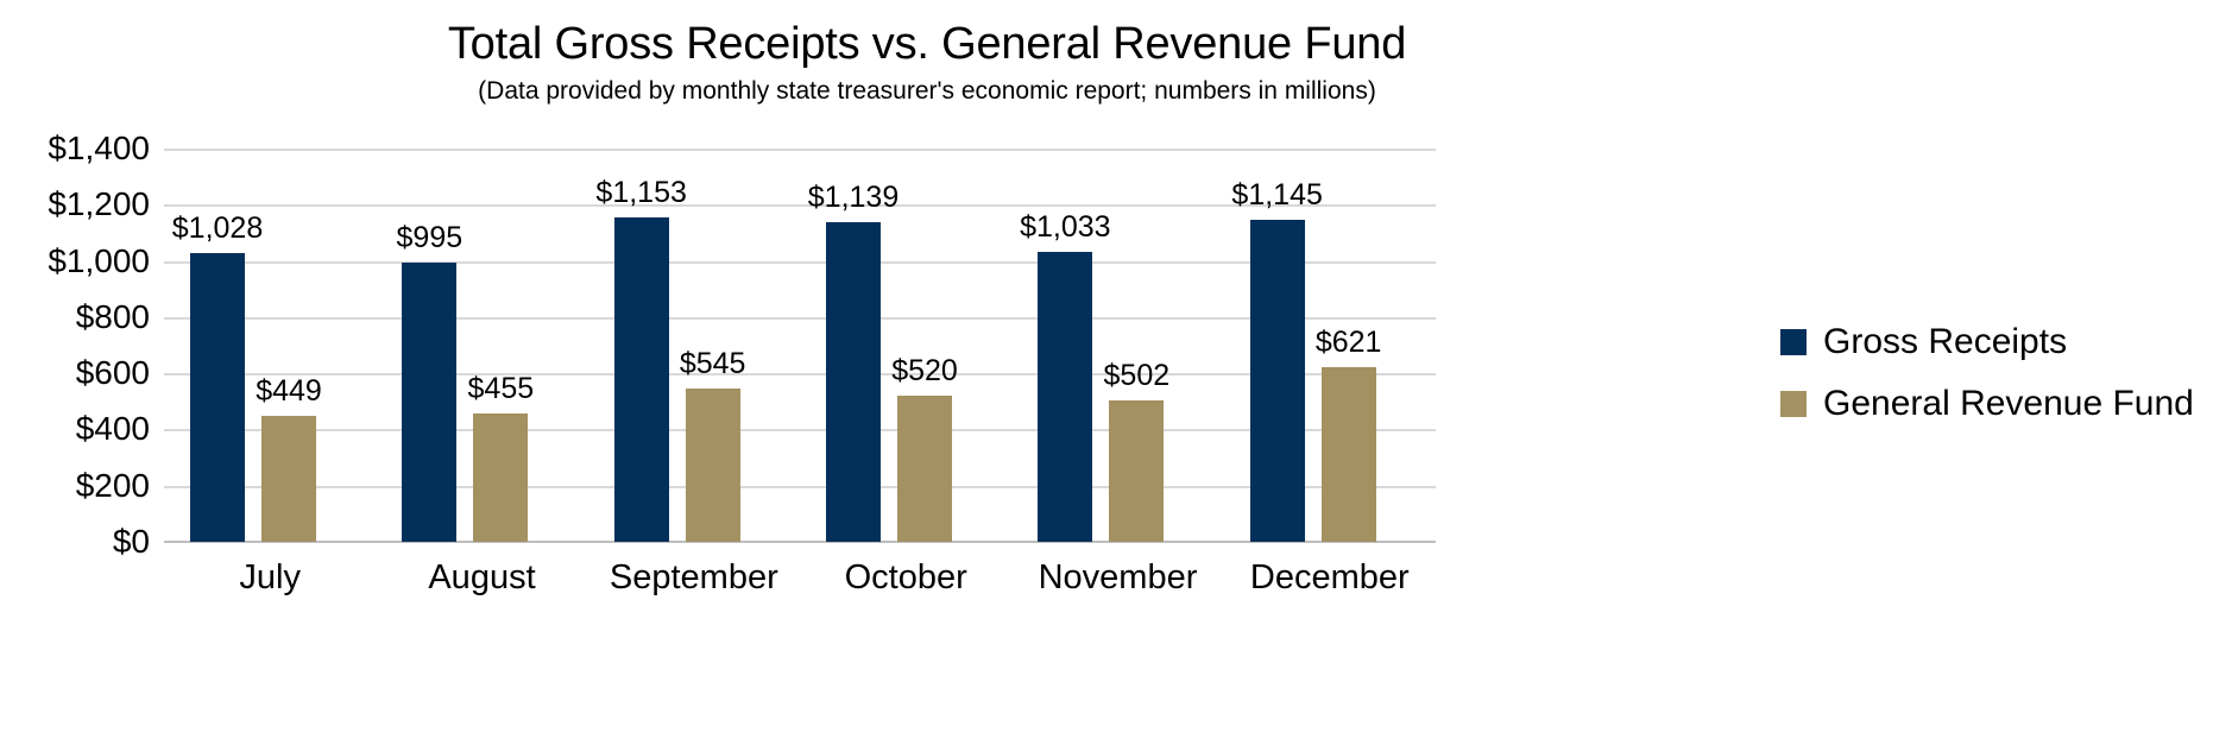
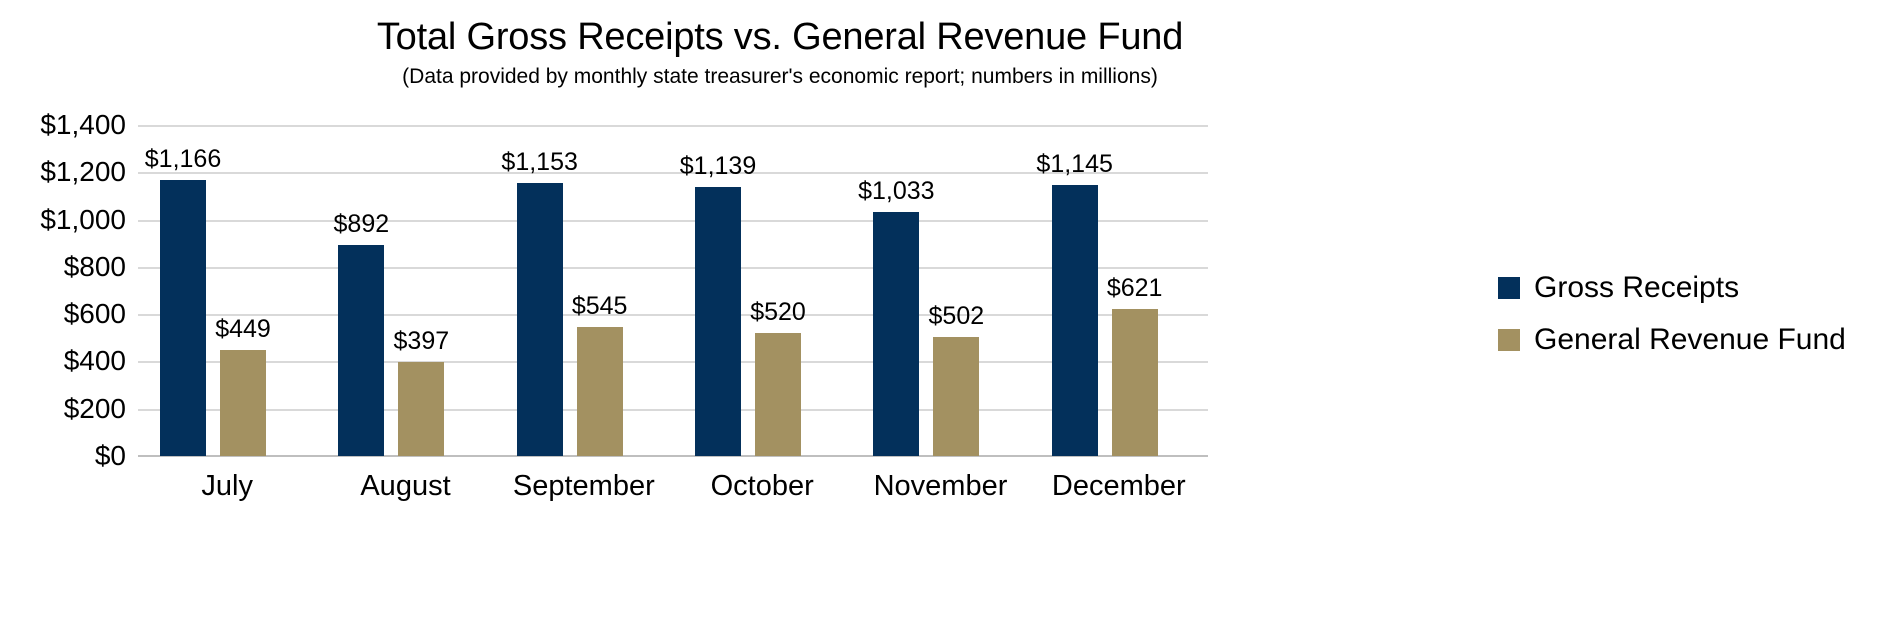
Gross Receipts/July: $1,028 -> $1,166
Gross Receipts/August: $995 -> $892
General Revenue Fund/August: $455 -> $397
